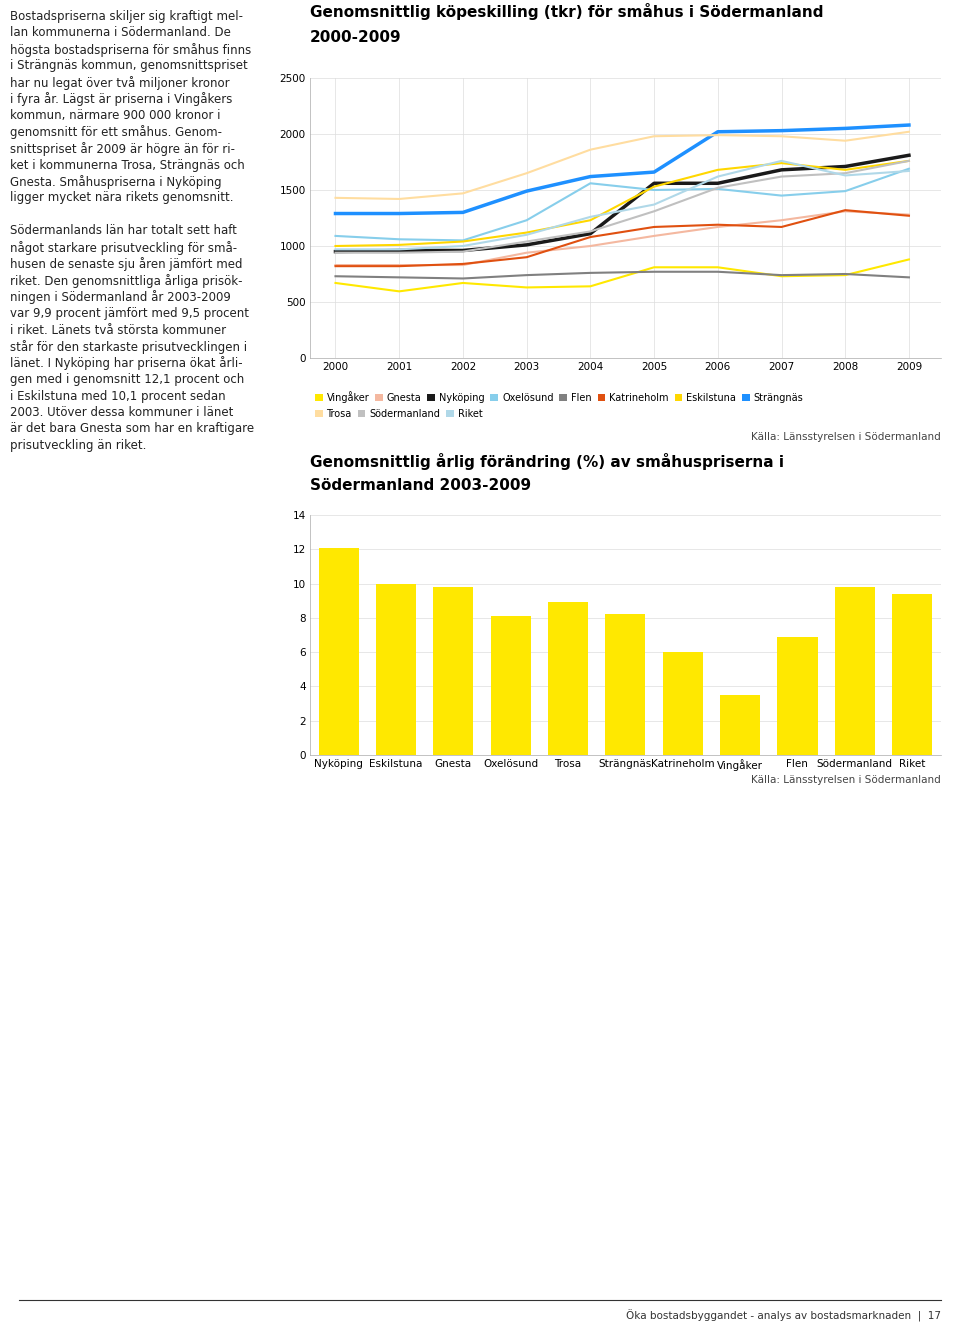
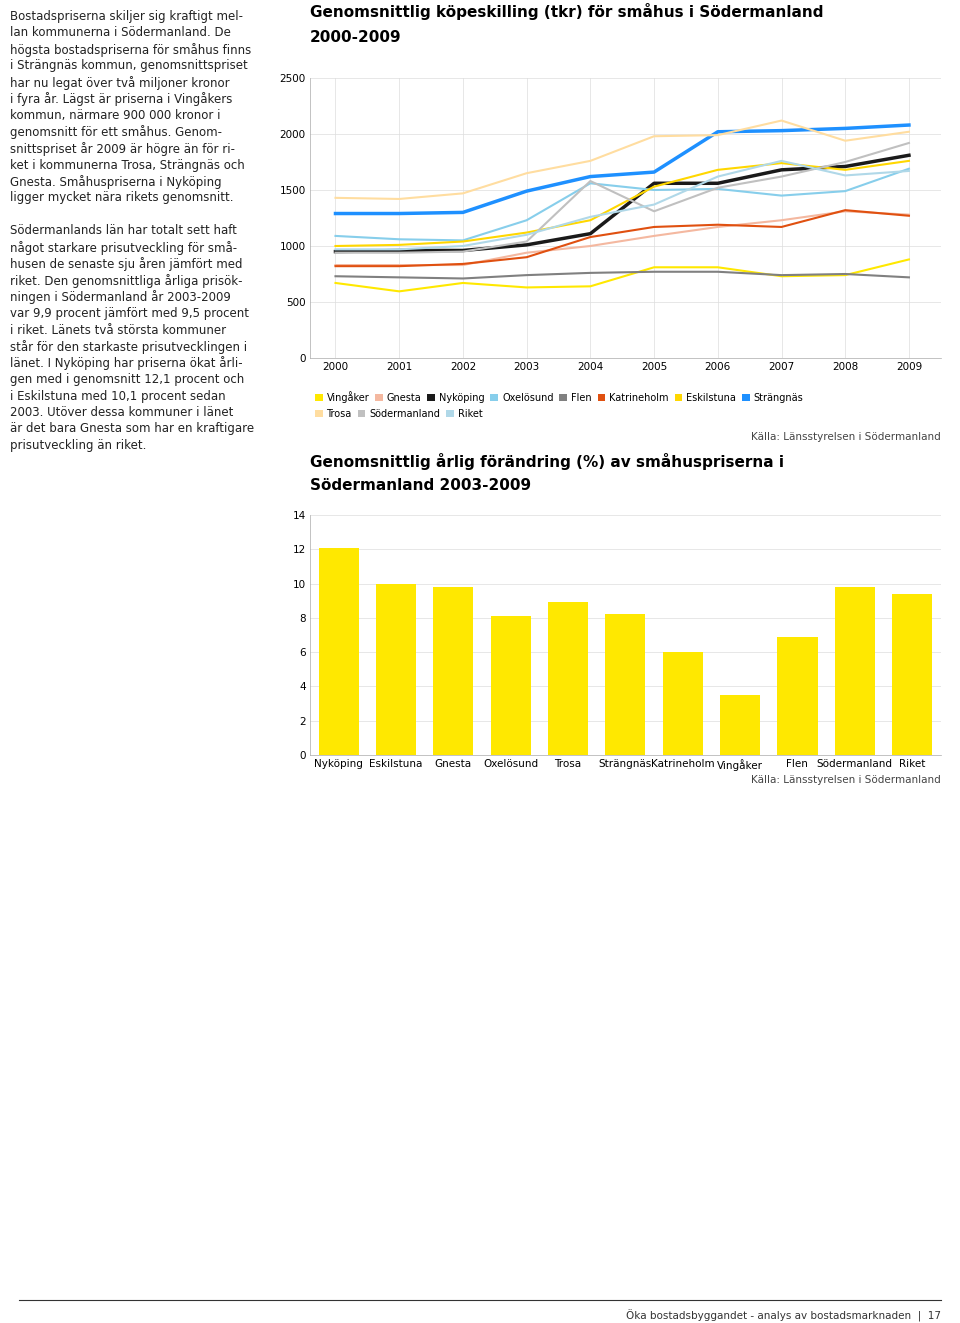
Trosa/2004: 1860 -> 1760
Södermanland/2004: 1130 -> 1580
Trosa/2007: 1980 -> 2120
Södermanland/2008: 1650 -> 1750
Södermanland/2009: 1760 -> 1920
